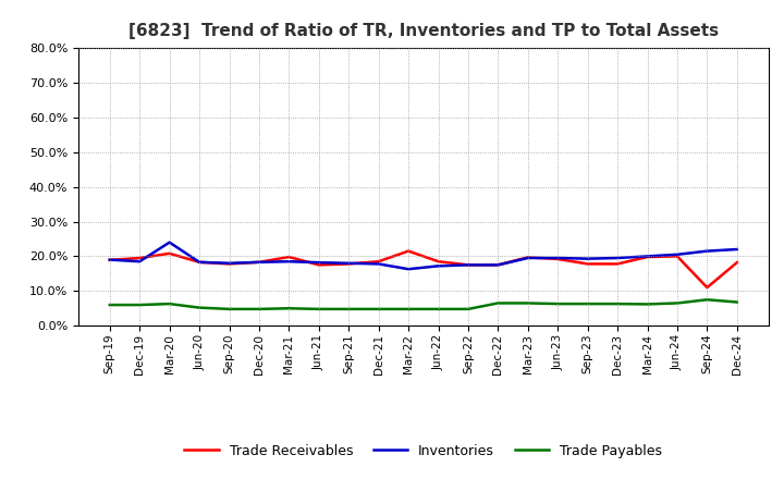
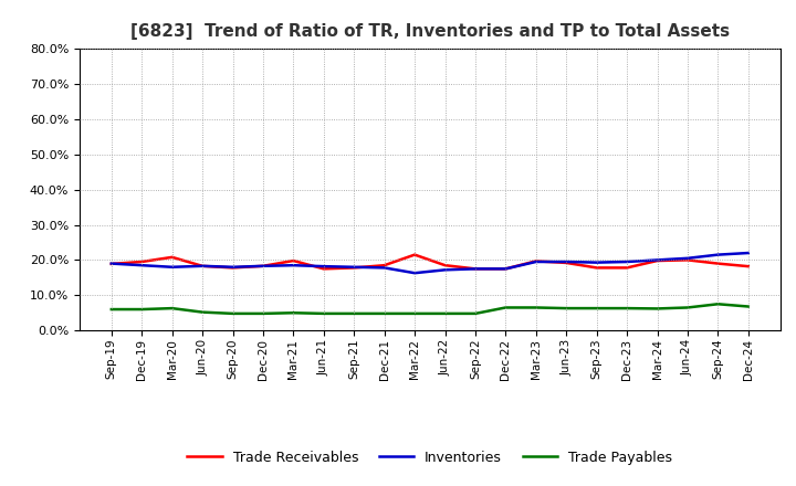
Inventories/Mar-20: 24.0% -> 18.0%
Trade Receivables/Sep-24: 11.0% -> 19.0%
